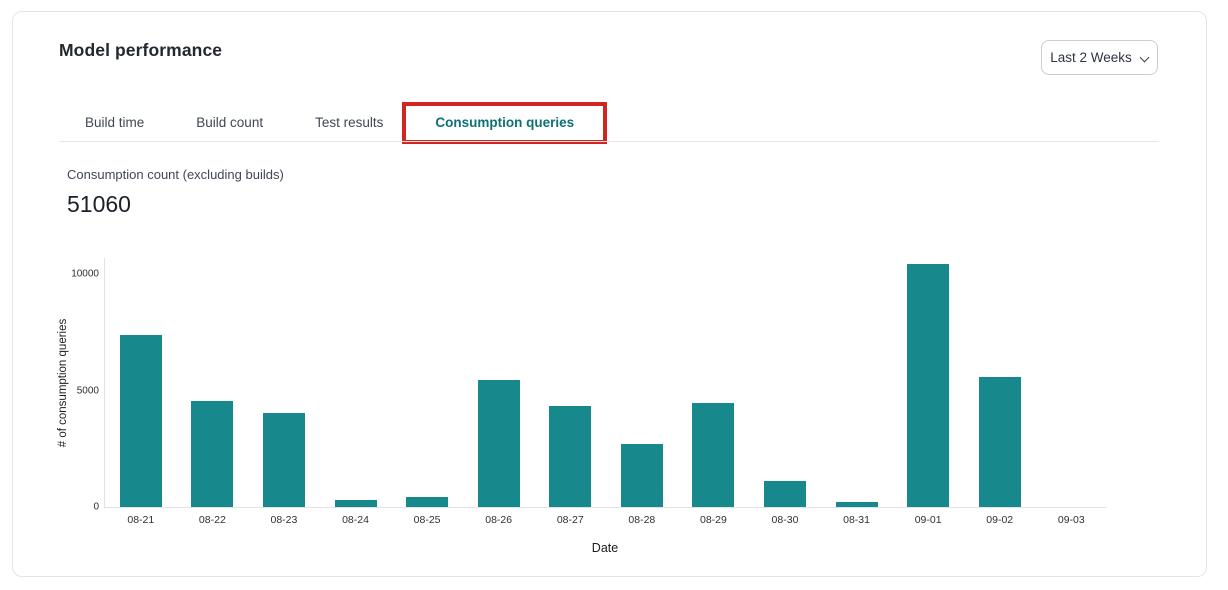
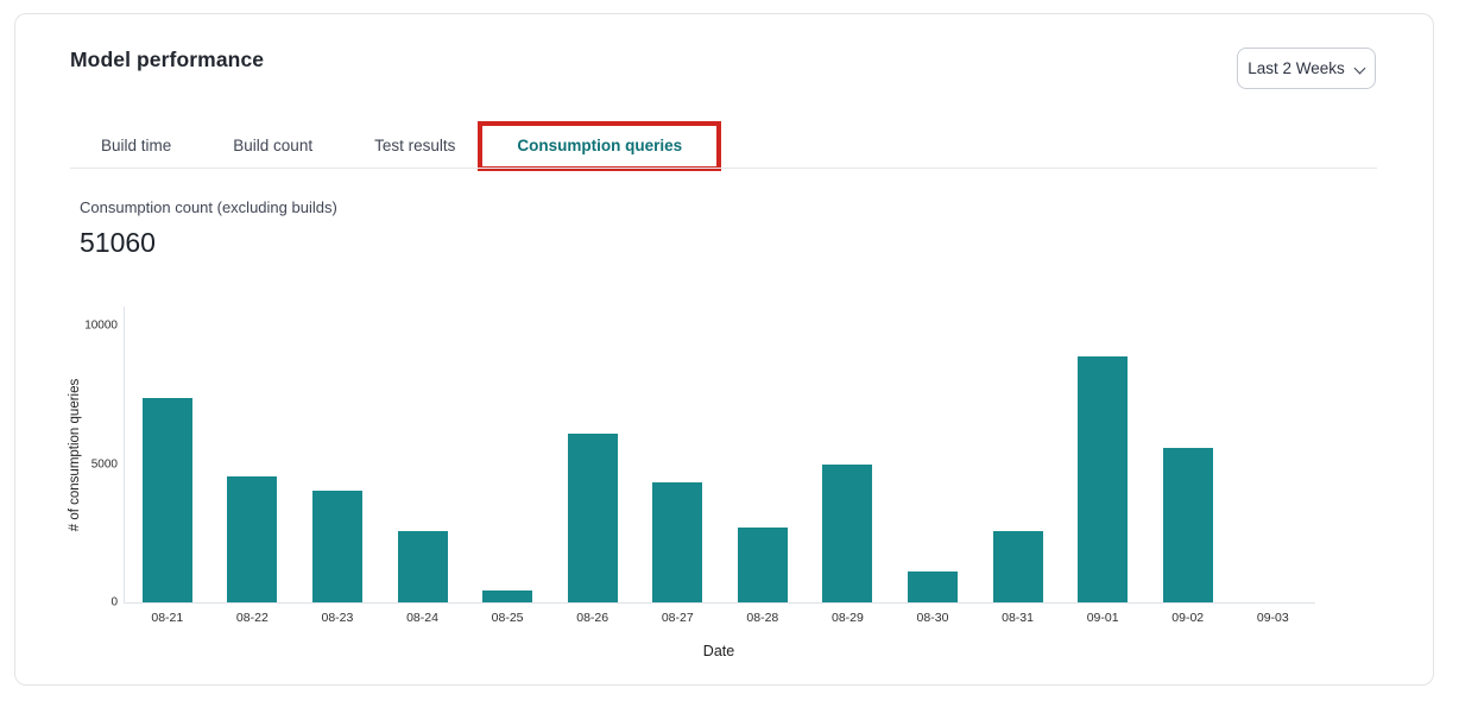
08-24: 300 -> 2600
08-26: 5400 -> 6100
08-29: 4400 -> 5000
08-31: 200 -> 2600
09-01: 10400 -> 8900
